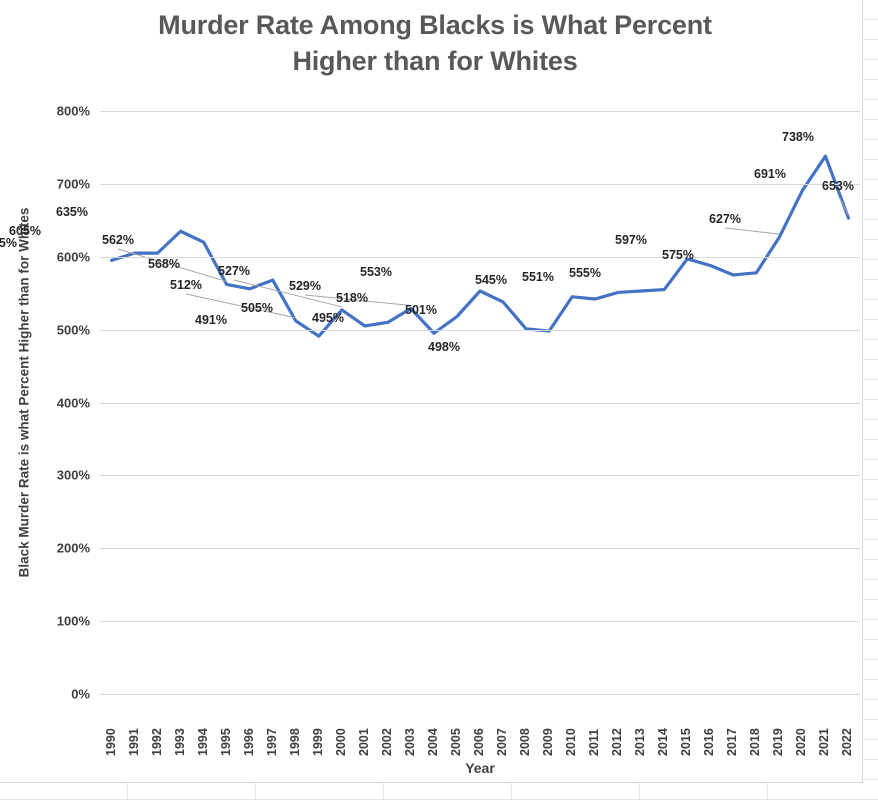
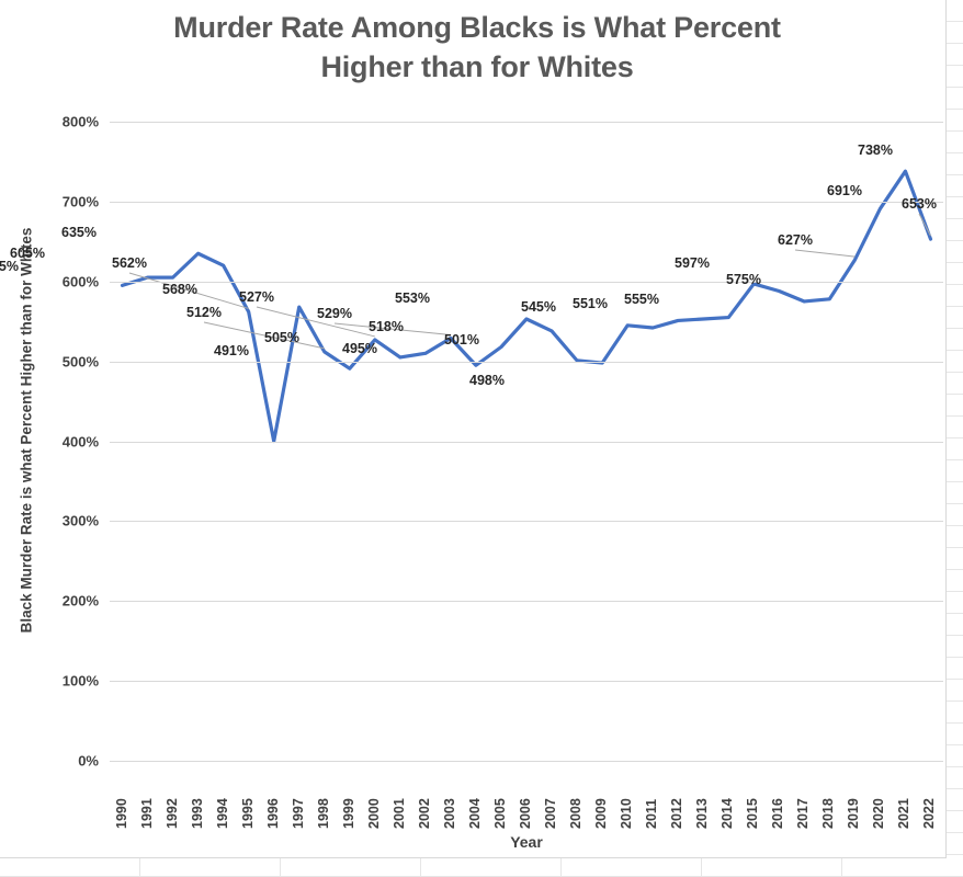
1996: 560% -> 400%
